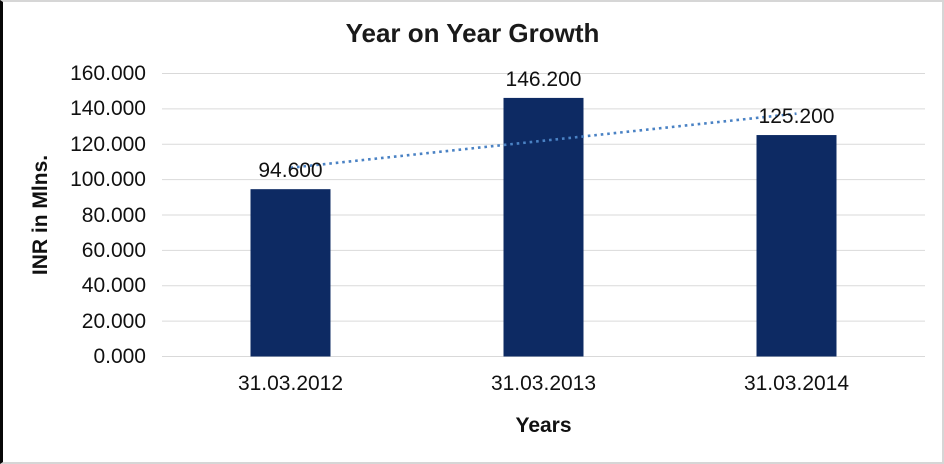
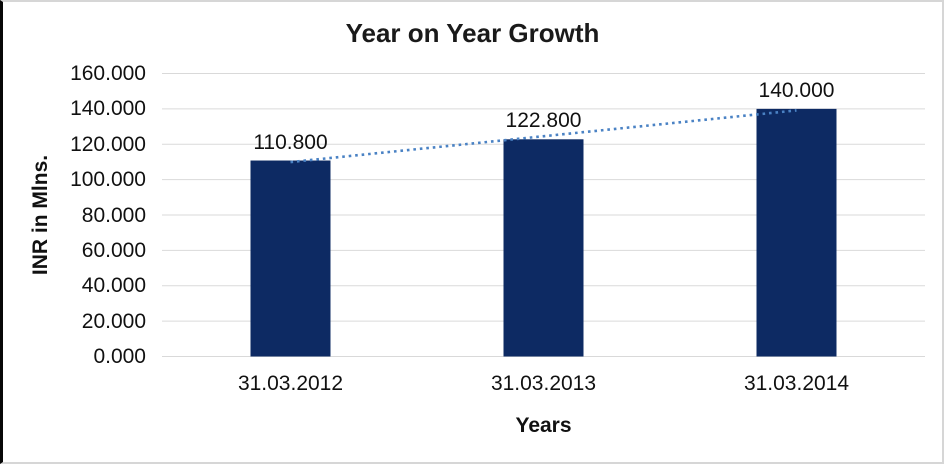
31.03.2012: 94.600 -> 110.800
31.03.2013: 146.200 -> 122.800
31.03.2014: 125.200 -> 140.000
